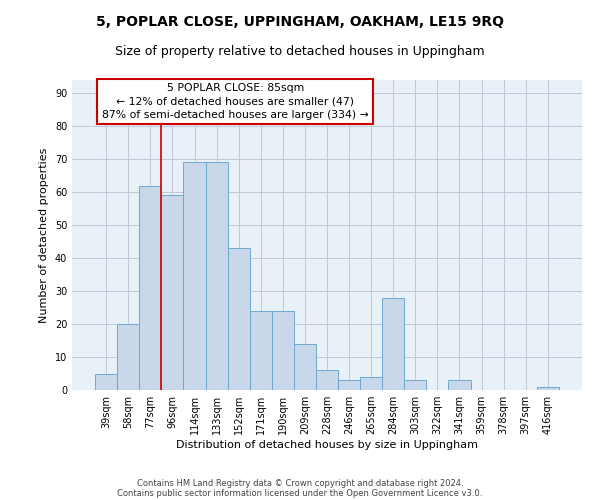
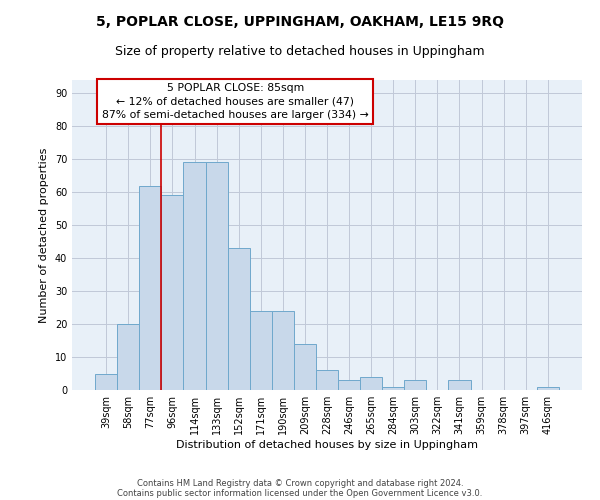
284sqm: 28 -> 1
